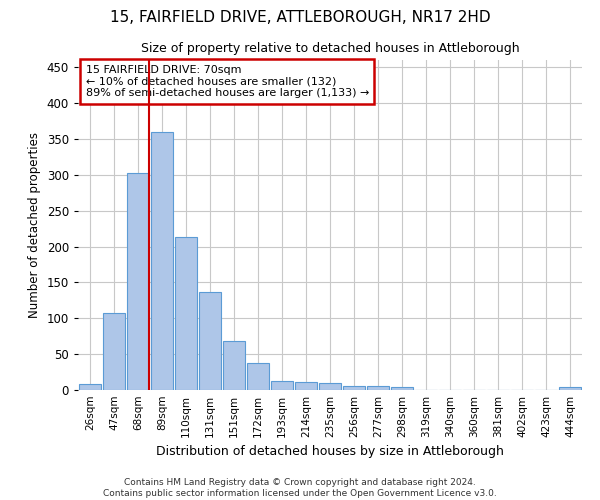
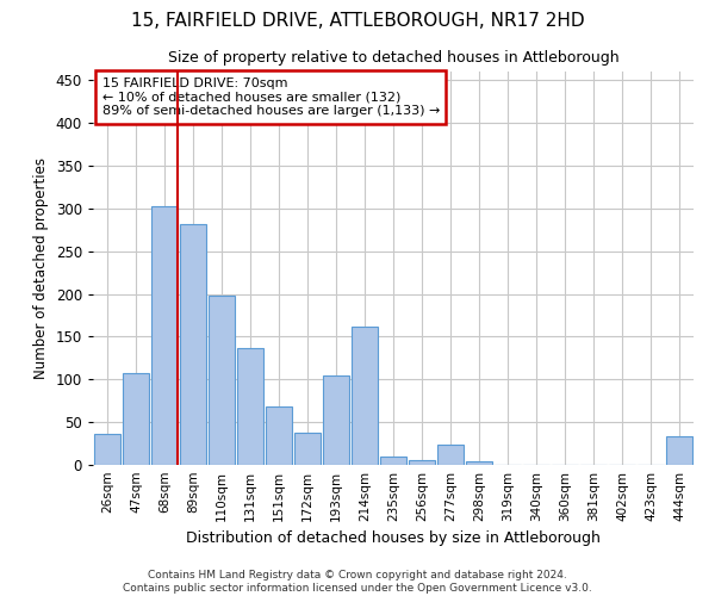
26sqm: 9 -> 36
89sqm: 360 -> 282
110sqm: 213 -> 198
193sqm: 13 -> 104
214sqm: 11 -> 162
277sqm: 5 -> 24
444sqm: 4 -> 34
